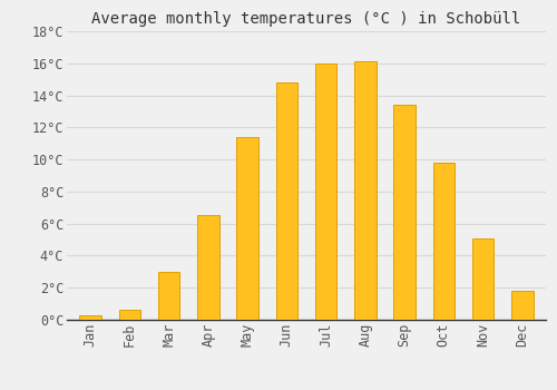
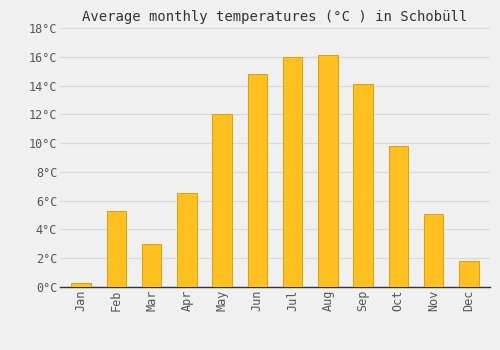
Feb: 0.6°C -> 5.3°C
May: 11.4°C -> 12.0°C
Sep: 13.4°C -> 14.1°C
